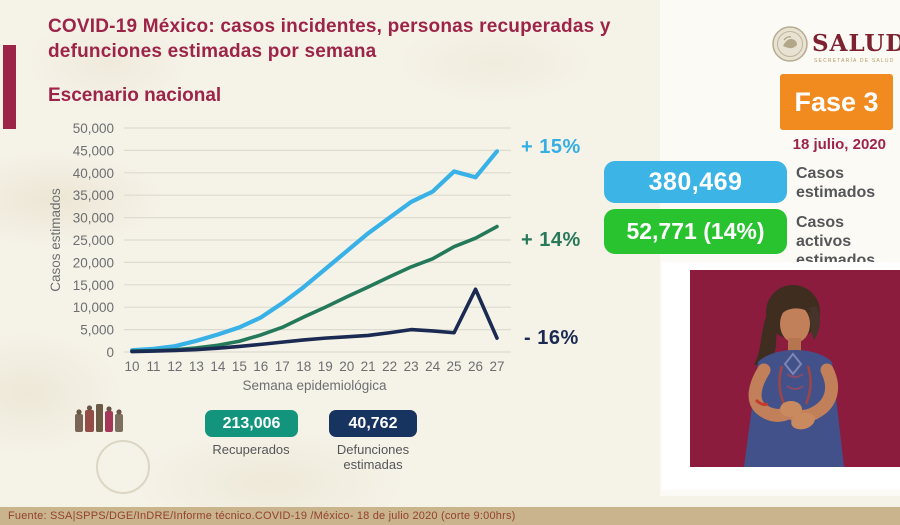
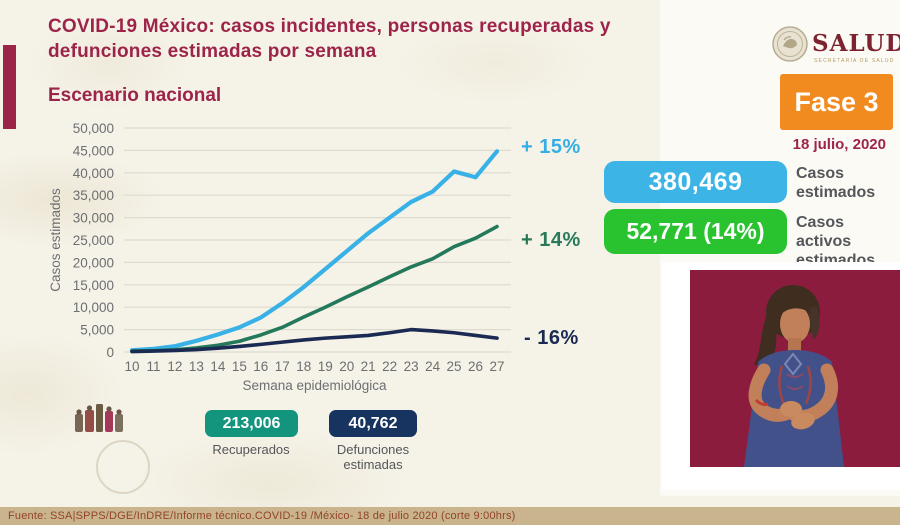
Defunciones estimadas/26: 14000 -> 4000
